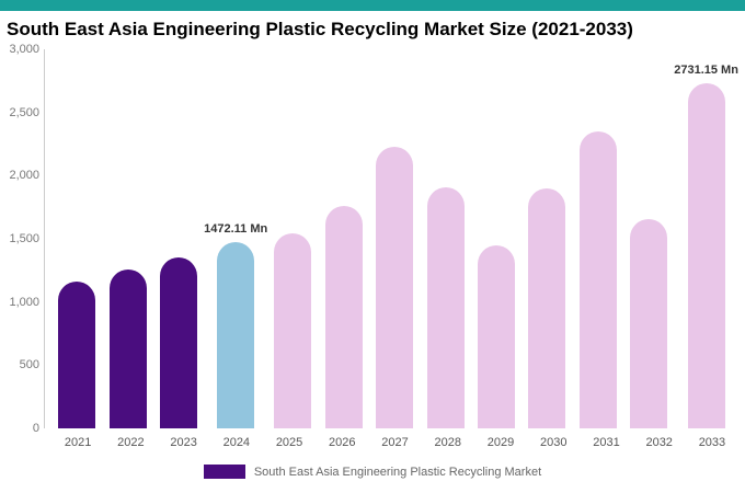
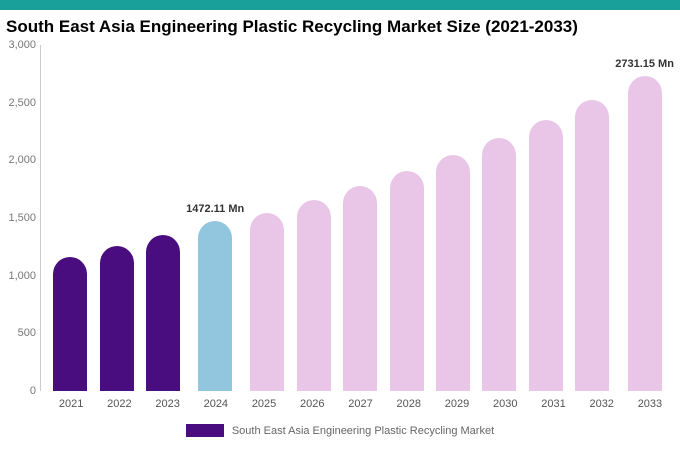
2026: 1760 -> 1660
2027: 2230 -> 1780
2029: 1450 -> 2040
2030: 1900 -> 2200
2032: 1660 -> 2520
